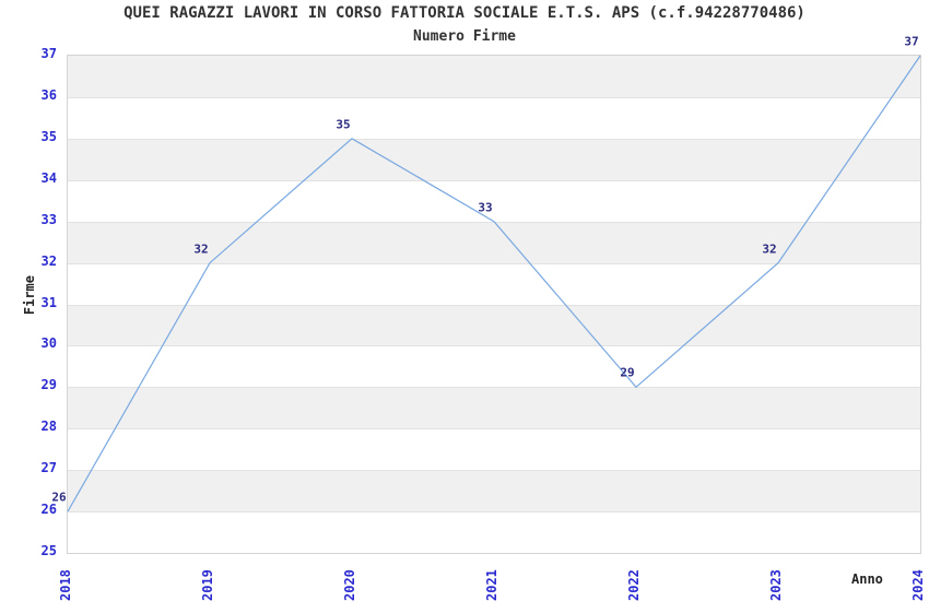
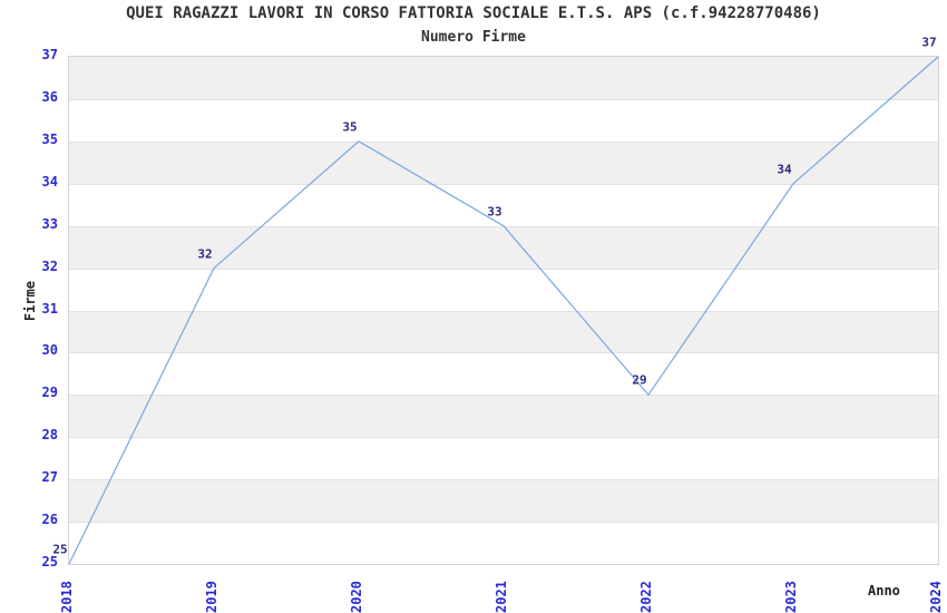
2018: 26 -> 25
2023: 32 -> 34
